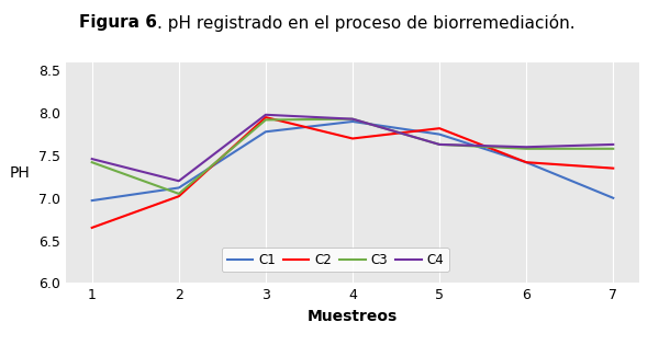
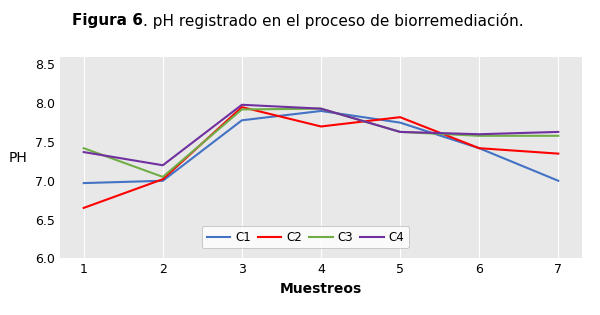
C4/1: 7.46 -> 7.37
C1/2: 7.12 -> 7.00
